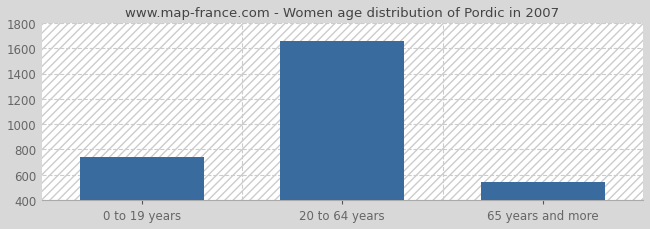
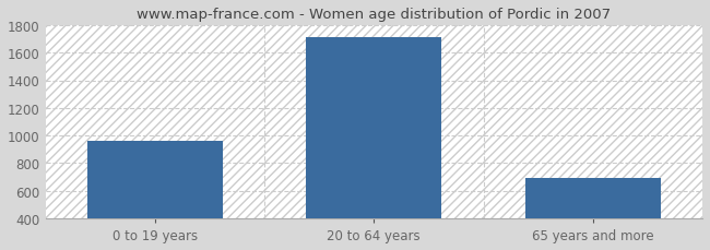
0 to 19 years: 740 -> 960
20 to 64 years: 1660 -> 1710
65 years and more: 540 -> 690
